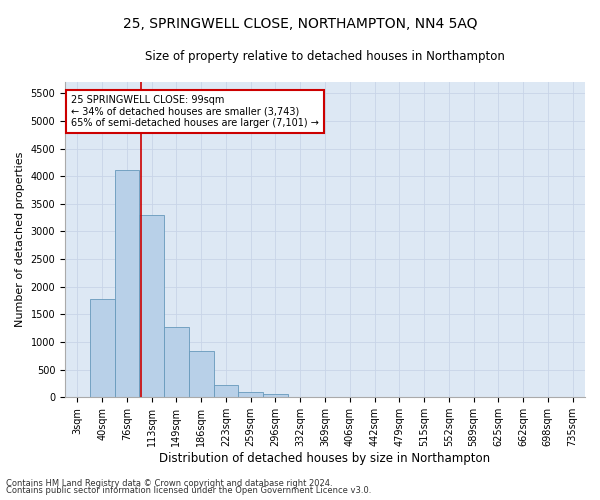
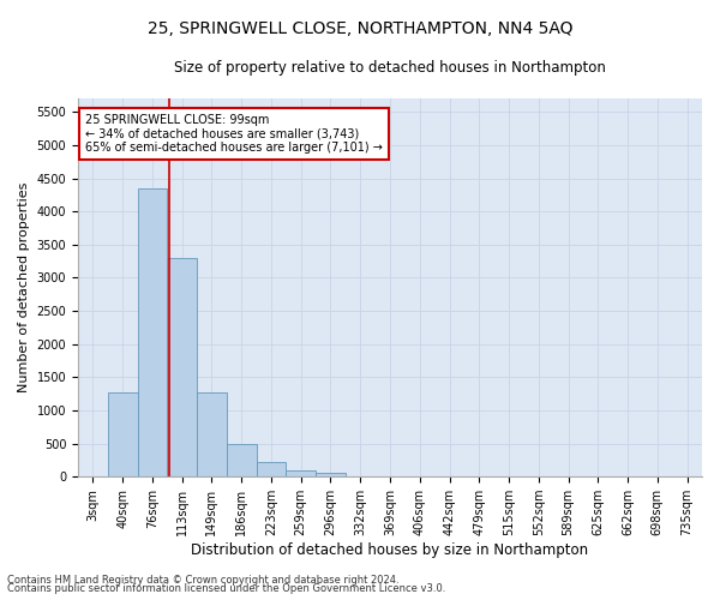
40sqm: 1780 -> 1270
76sqm: 4120 -> 4340
186sqm: 840 -> 490
